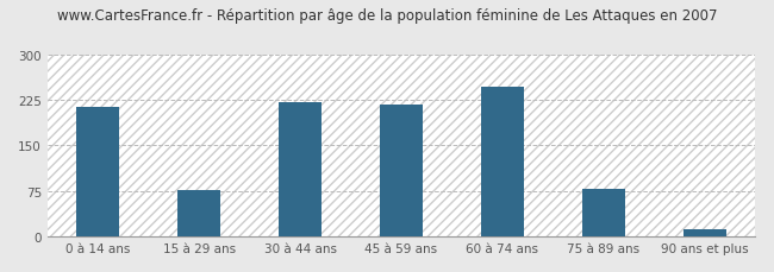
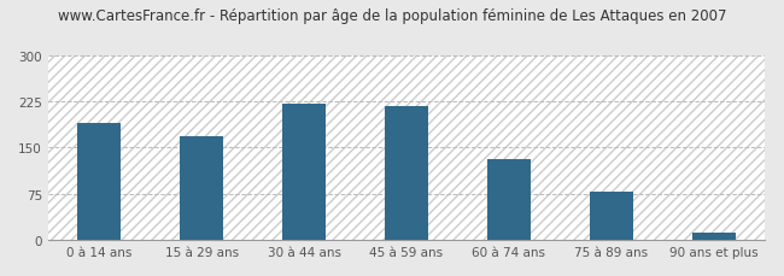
0 à 14 ans: 214 -> 190
15 à 29 ans: 76 -> 168
60 à 74 ans: 246 -> 132
